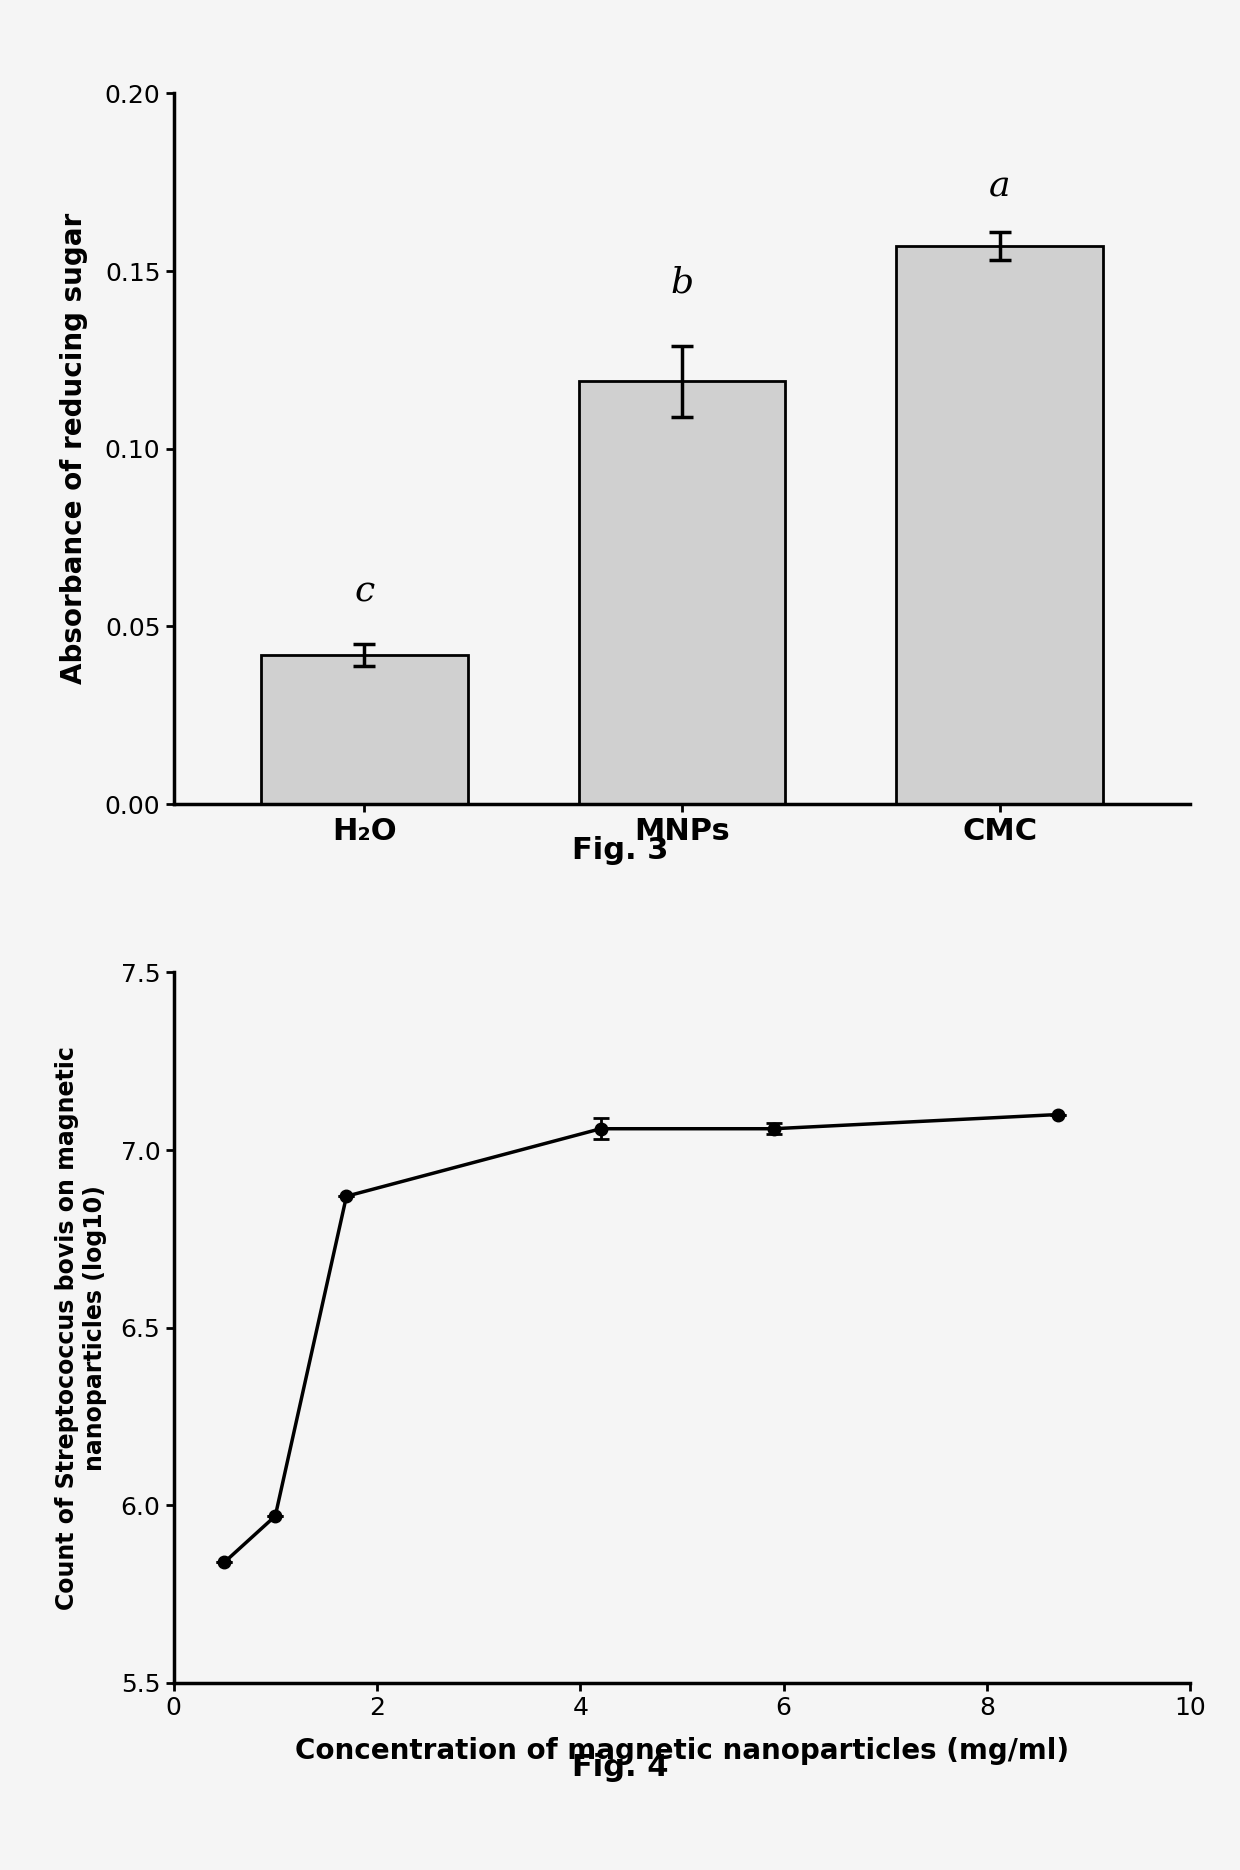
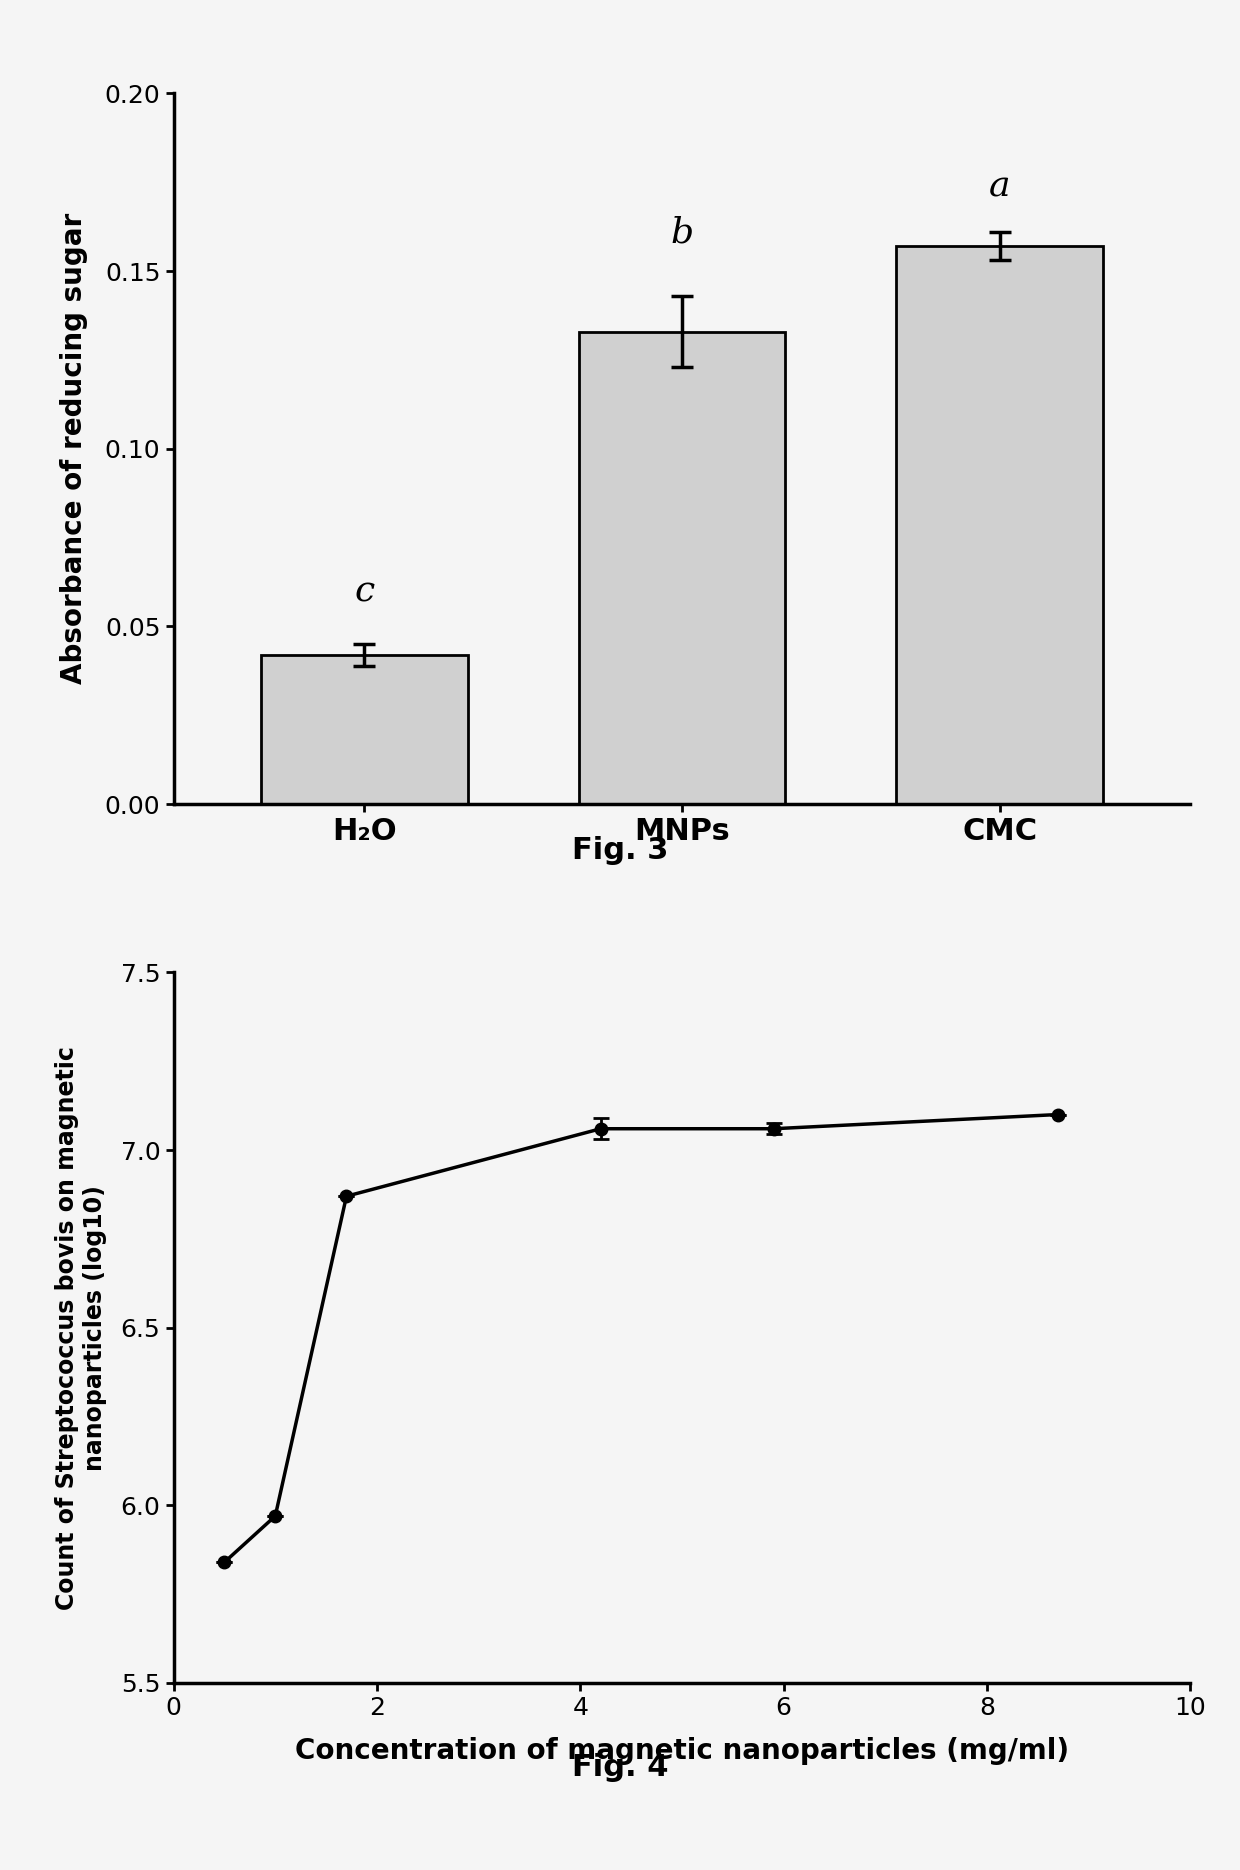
MNPs: 0.119 -> 0.133
